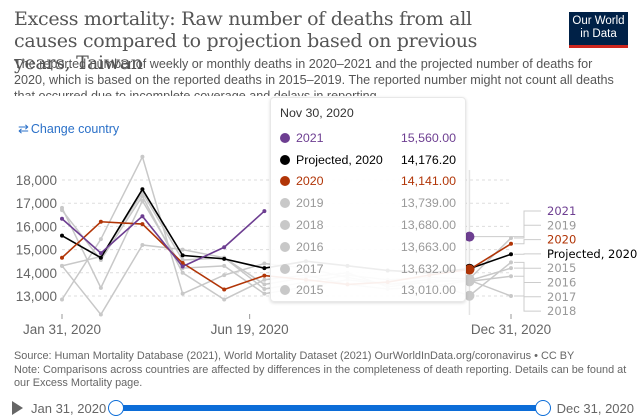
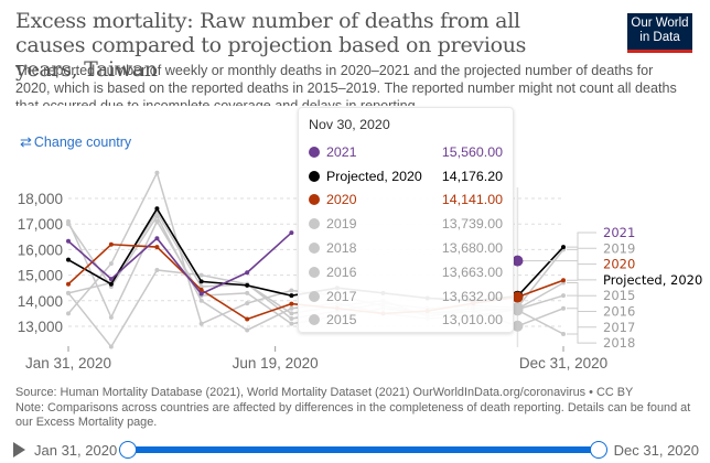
2016/Jan 31, 2020: 16700 -> 17000
2017/Jan 31, 2020: 12800 -> 13500
2018/Jan 31, 2020: 16800 -> 17100
2015/Dec 31, 2020: 14400 -> 13700
2017/Dec 31, 2020: 13800 -> 12700
2018/Dec 31, 2020: 13000 -> 14700
2019/Dec 31, 2020: 15500 -> 16000
Projected, 2020/Dec 31, 2020: 14800 -> 16100
2020/Dec 31, 2020: 15200 -> 14800
